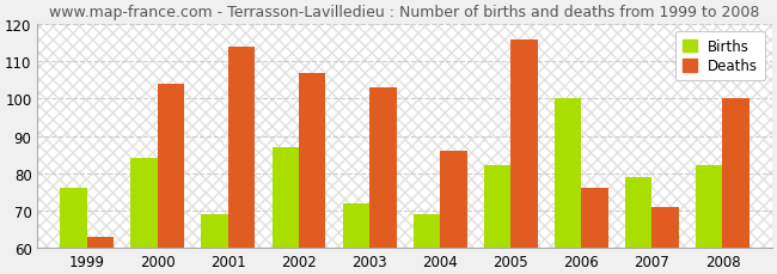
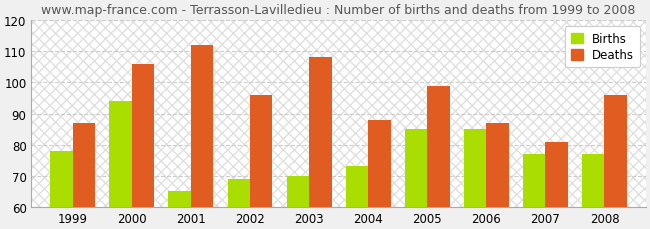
Births/1999: 76 -> 78
Deaths/1999: 63 -> 87
Births/2000: 84 -> 94
Deaths/2000: 104 -> 106
Births/2001: 69 -> 65
Deaths/2001: 114 -> 112
Births/2002: 87 -> 69
Deaths/2002: 107 -> 96
Births/2003: 72 -> 70
Deaths/2003: 103 -> 108
Births/2004: 69 -> 73
Deaths/2004: 86 -> 88
Births/2005: 82 -> 85
Deaths/2005: 116 -> 99
Births/2006: 100 -> 85
Deaths/2006: 76 -> 87
Births/2007: 79 -> 77
Deaths/2007: 71 -> 81
Births/2008: 82 -> 77
Deaths/2008: 100 -> 96
